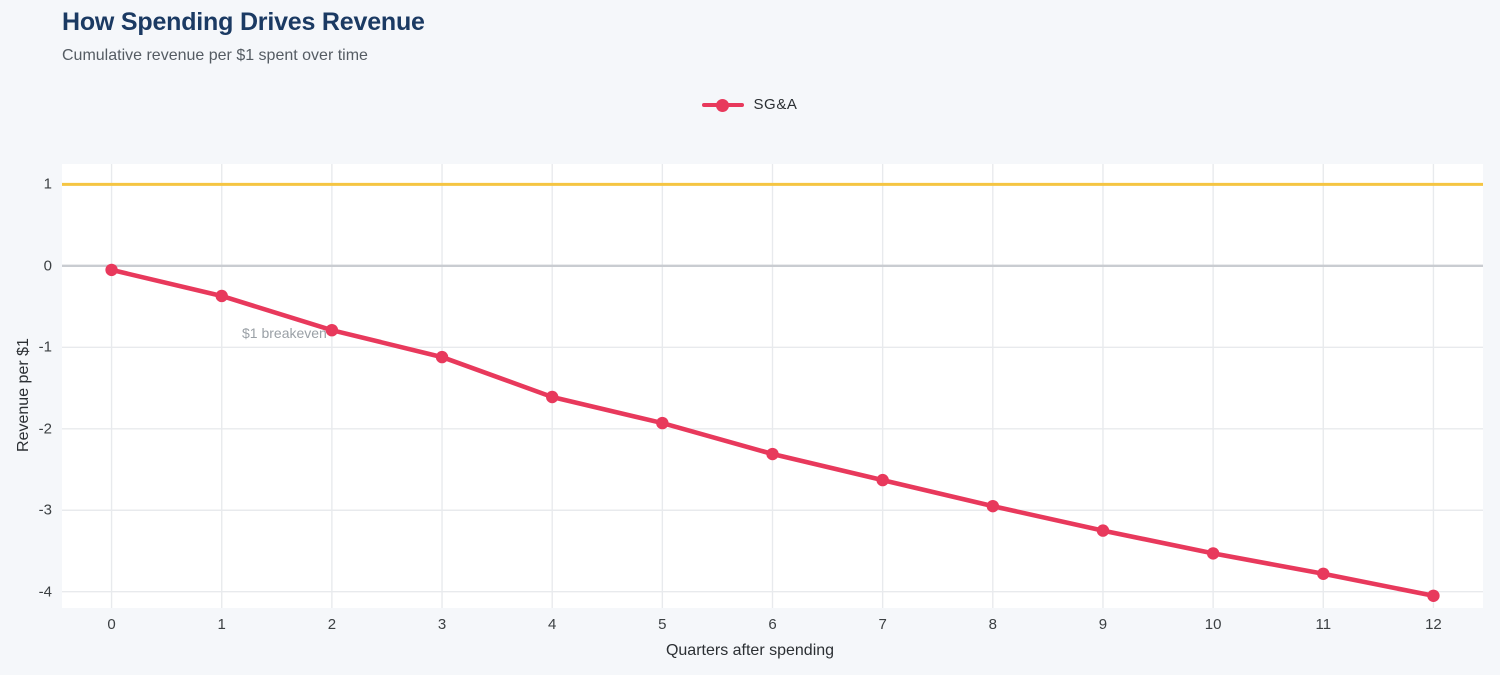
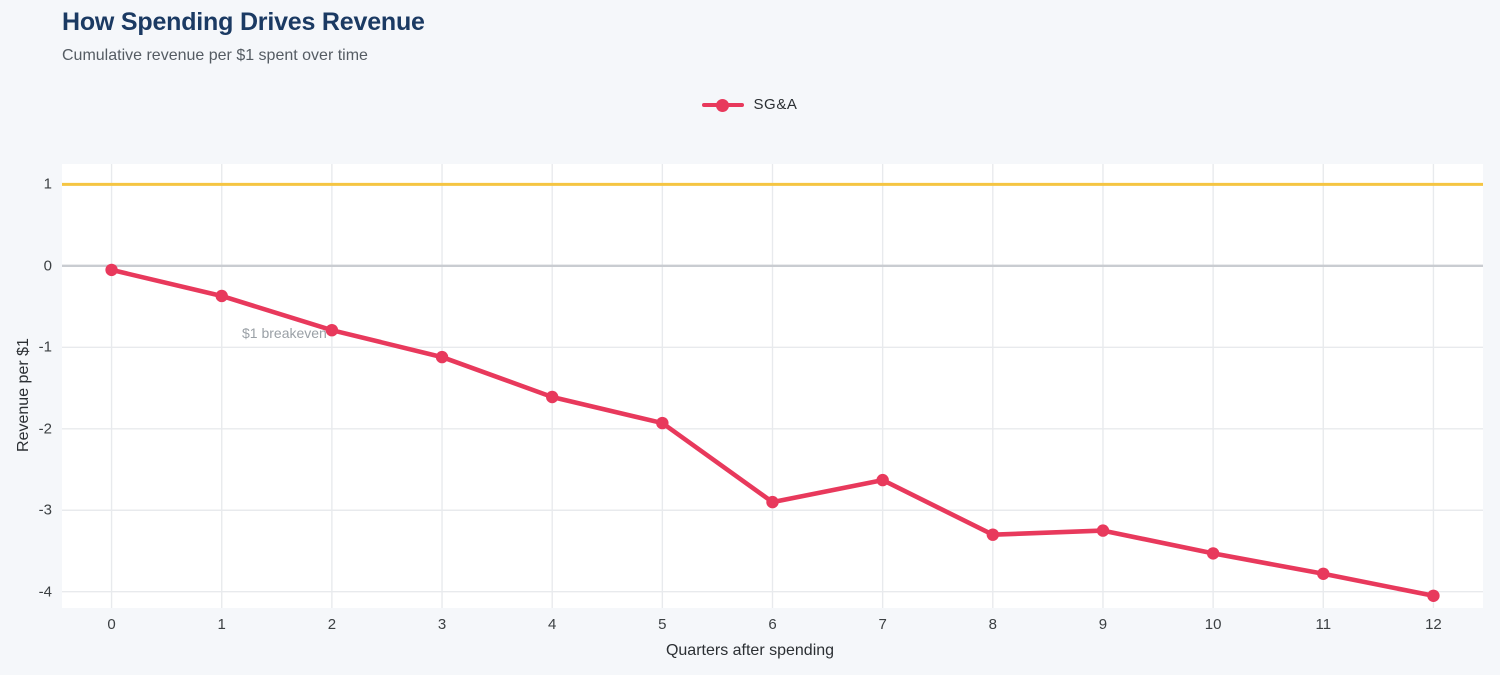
6: -2.3 -> -2.9
8: -3.0 -> -3.3
